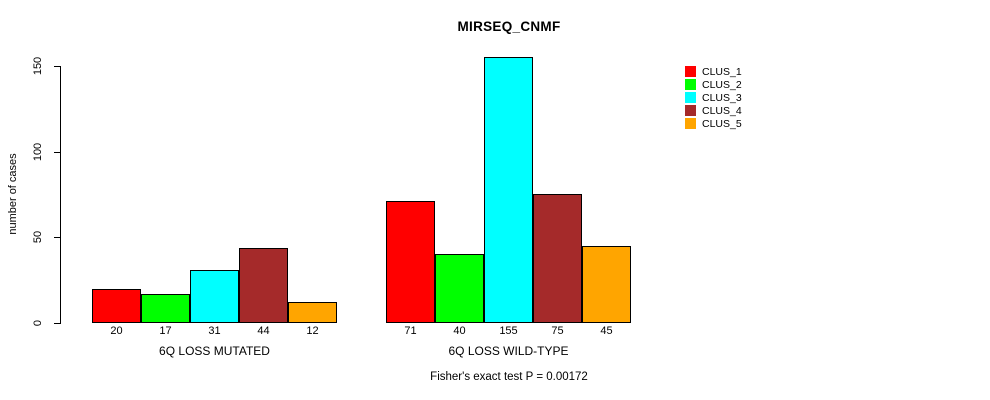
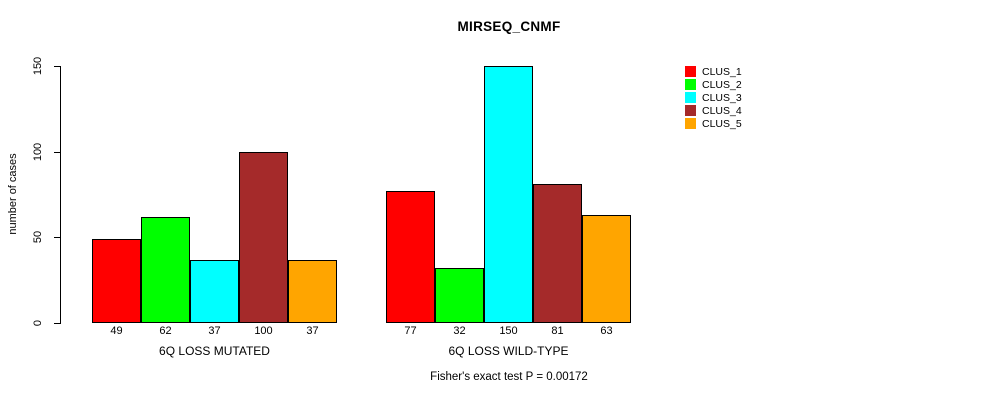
CLUS_1/6Q LOSS MUTATED: 20 -> 49
CLUS_2/6Q LOSS MUTATED: 17 -> 62
CLUS_3/6Q LOSS MUTATED: 31 -> 37
CLUS_4/6Q LOSS MUTATED: 44 -> 100
CLUS_5/6Q LOSS MUTATED: 12 -> 37
CLUS_1/6Q LOSS WILD-TYPE: 71 -> 77
CLUS_2/6Q LOSS WILD-TYPE: 40 -> 32
CLUS_3/6Q LOSS WILD-TYPE: 155 -> 150
CLUS_4/6Q LOSS WILD-TYPE: 75 -> 81
CLUS_5/6Q LOSS WILD-TYPE: 45 -> 63
